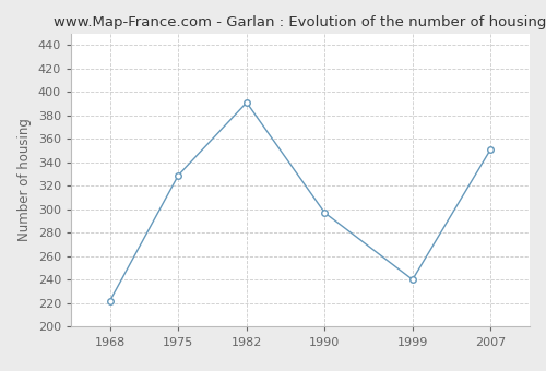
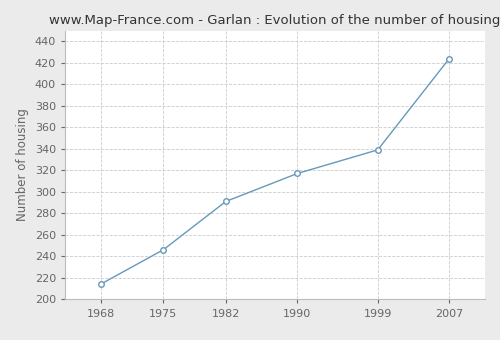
1968: 222 -> 214
1975: 329 -> 246
1982: 391 -> 291
1990: 297 -> 317
1999: 240 -> 339
2007: 351 -> 424
